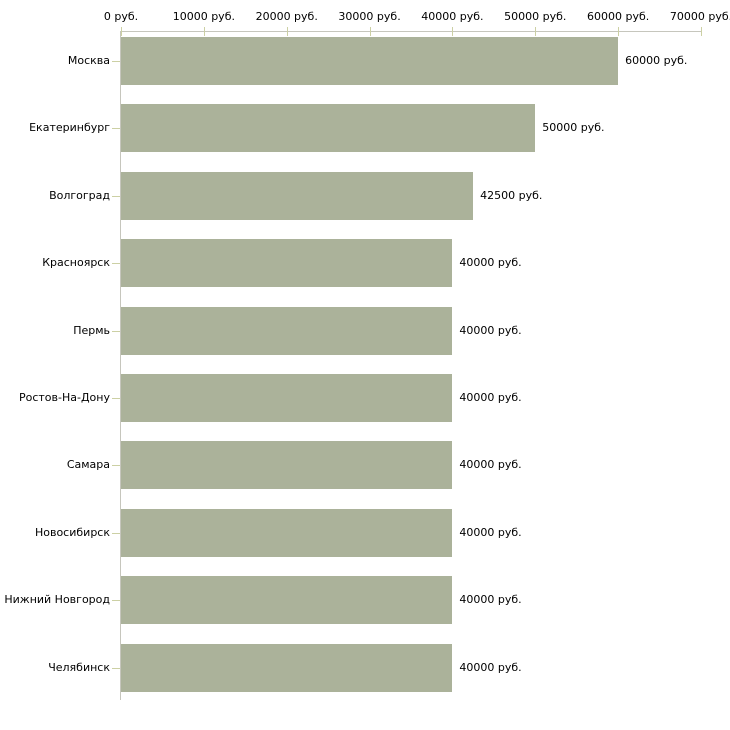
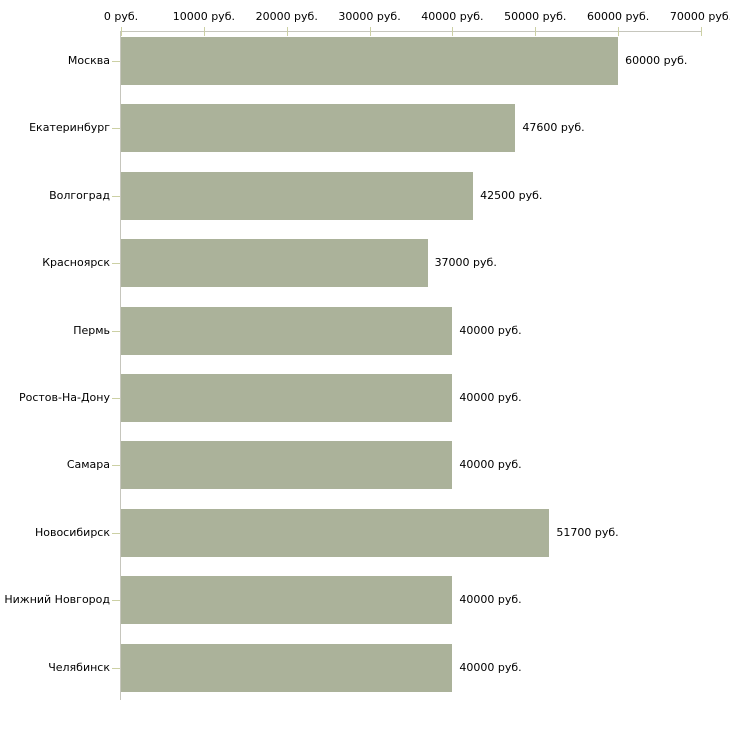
Екатеринбург: 50000 -> 47600
Красноярск: 40000 -> 37000
Новосибирск: 40000 -> 51700
